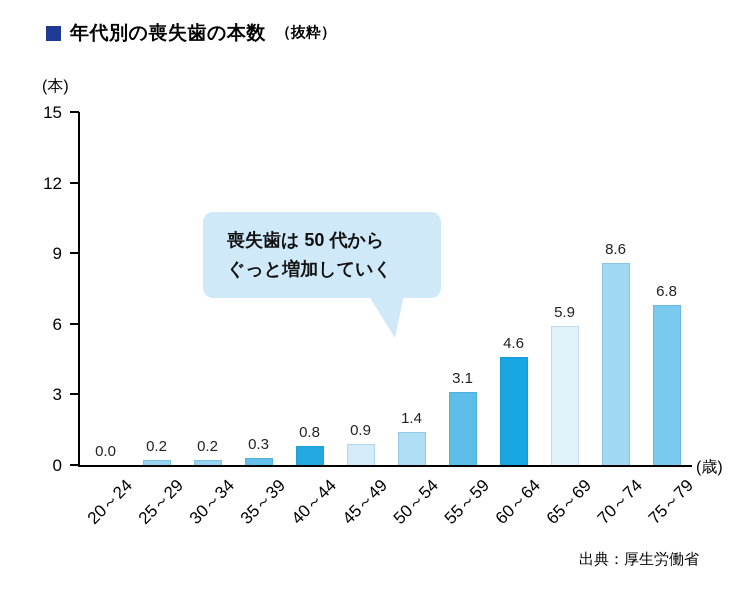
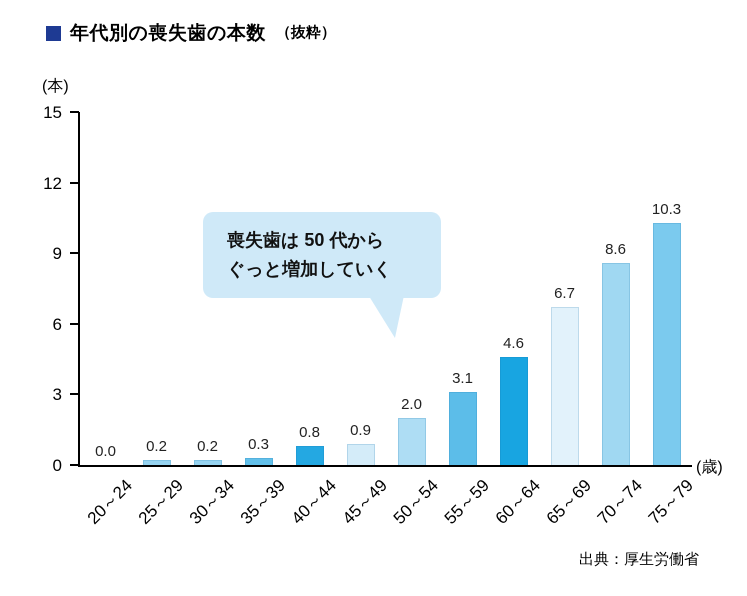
50～54: 1.4 -> 2.0
65～69: 5.9 -> 6.7
75～79: 6.8 -> 10.3
